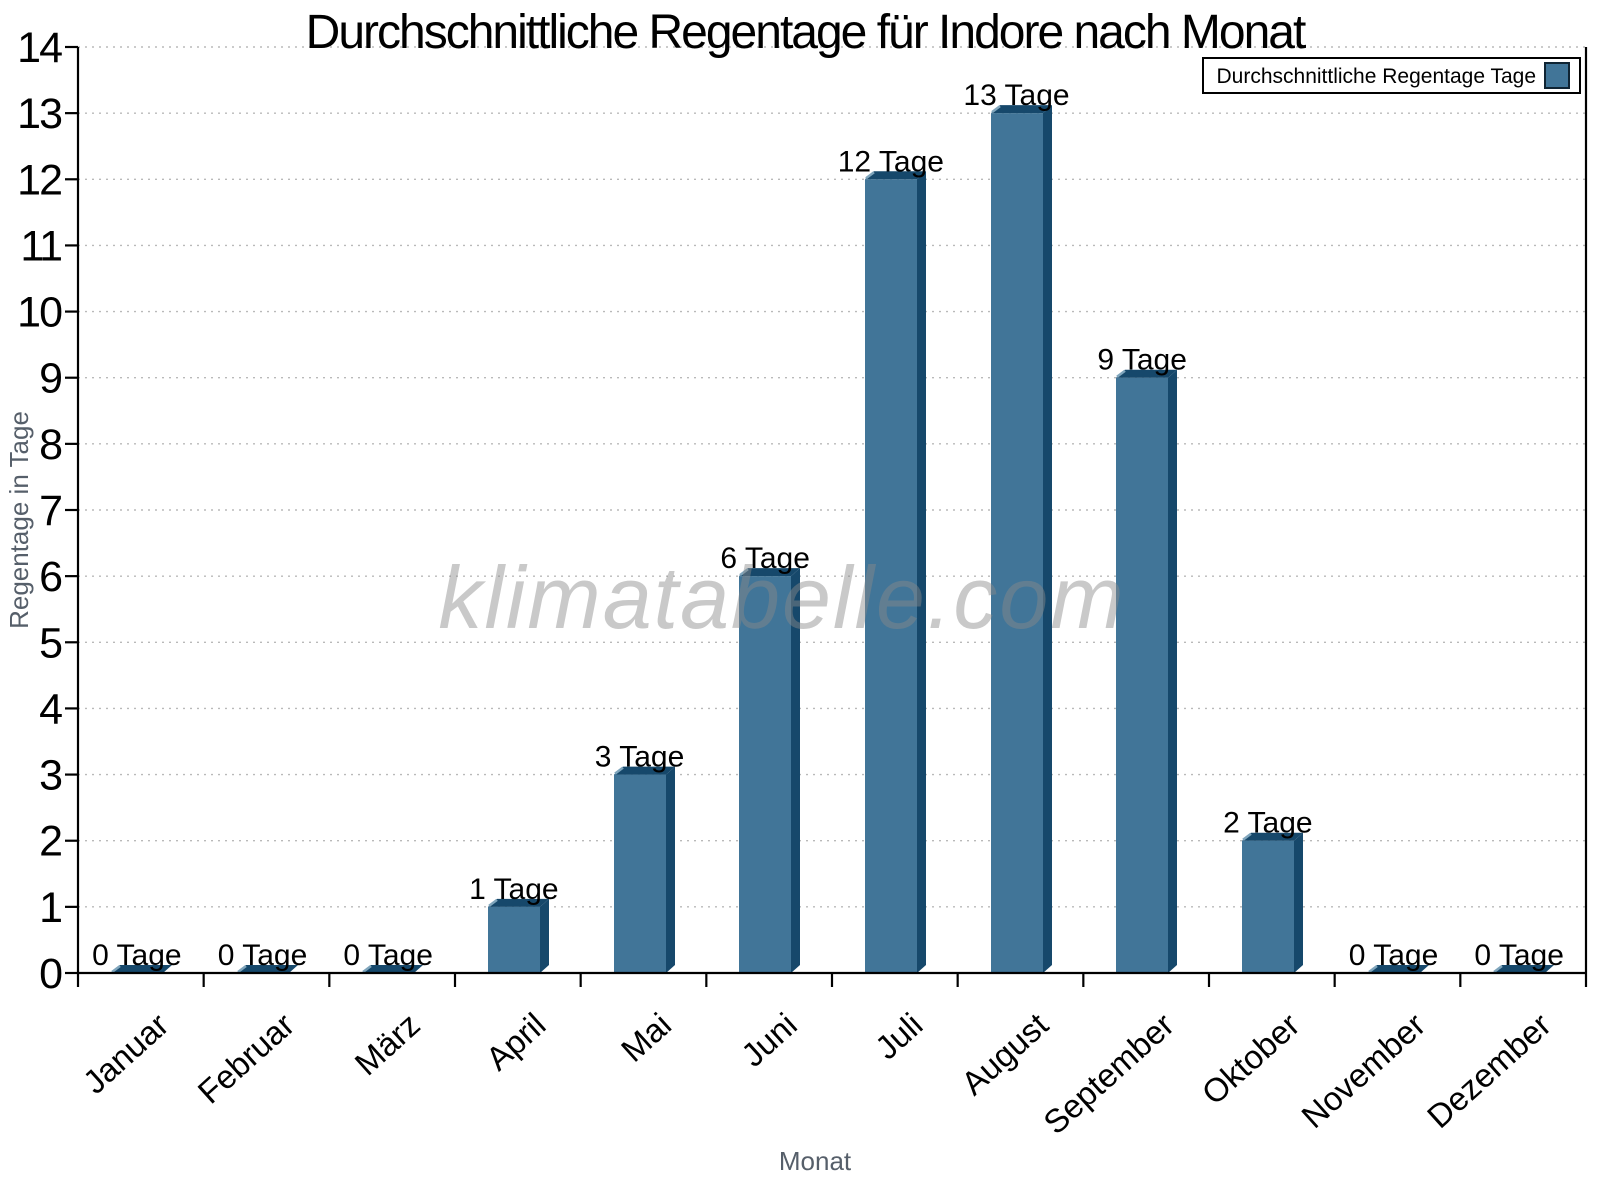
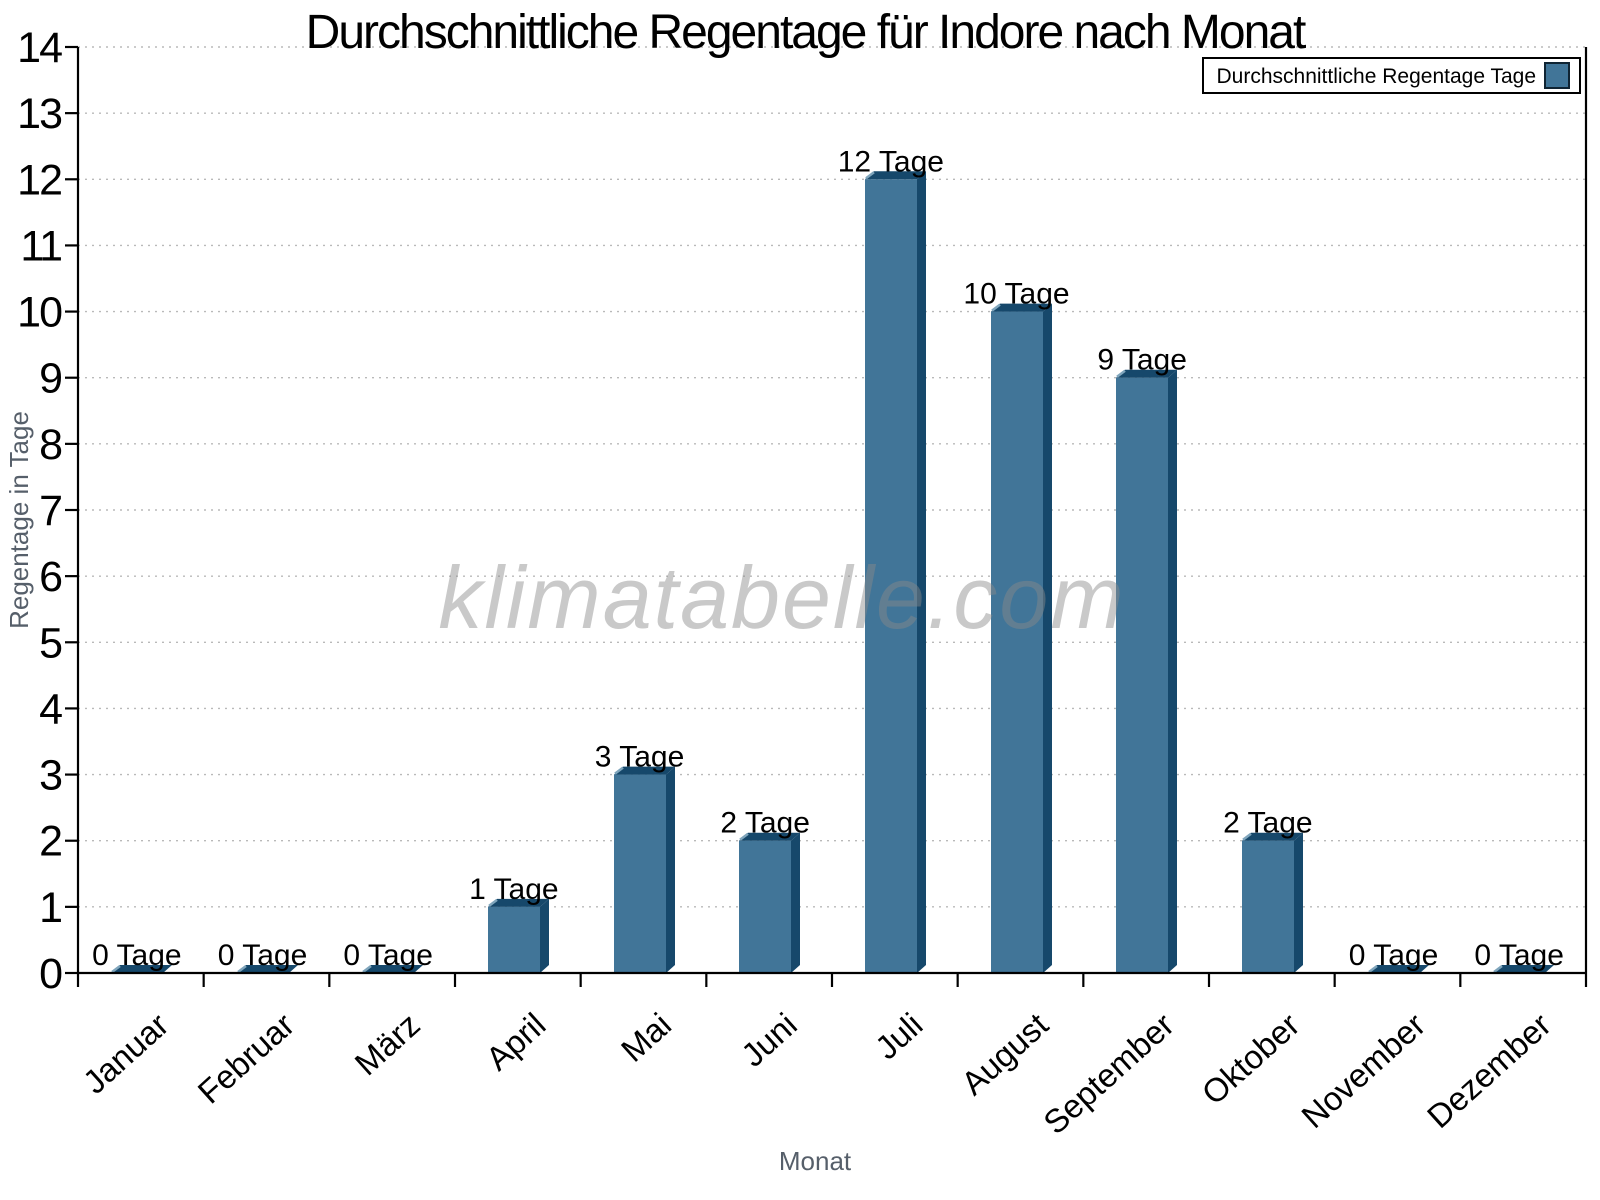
Juni: 6 -> 2
August: 13 -> 10
